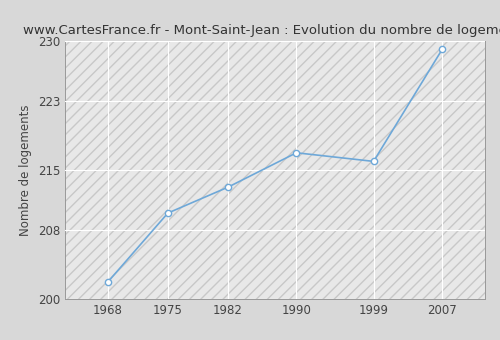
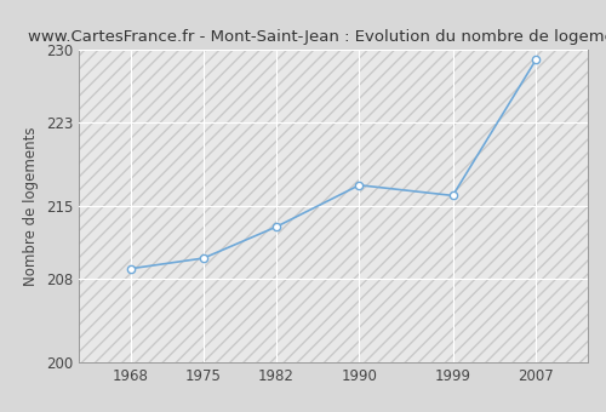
1968: 202 -> 209
